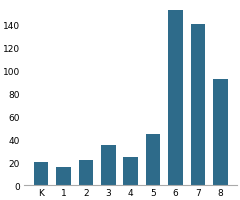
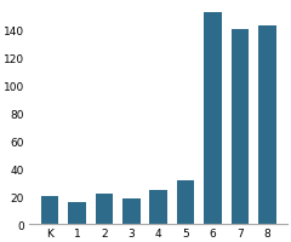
3: 35 -> 19
5: 45 -> 32
8: 93 -> 143
